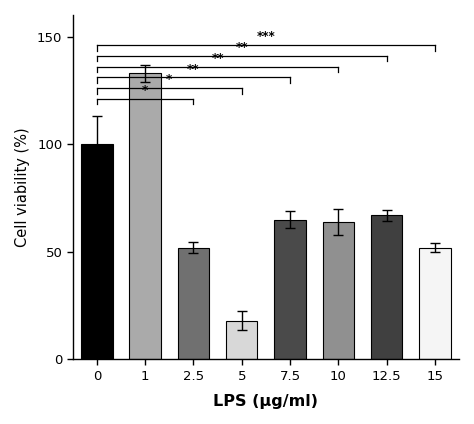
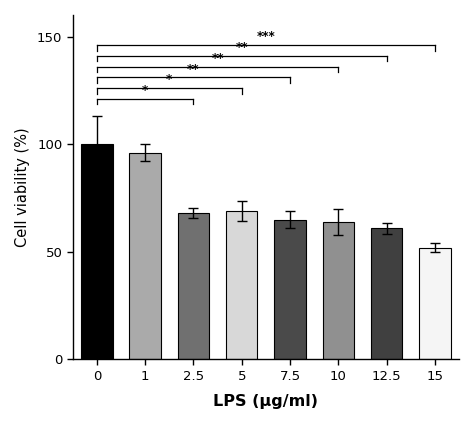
1: 133 -> 96
2.5: 52 -> 68
5: 18 -> 69
12.5: 67 -> 61
